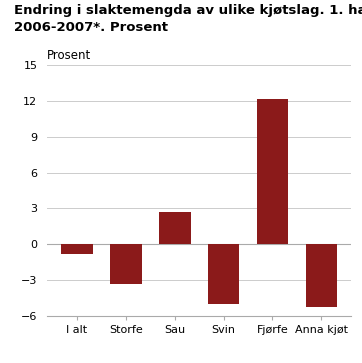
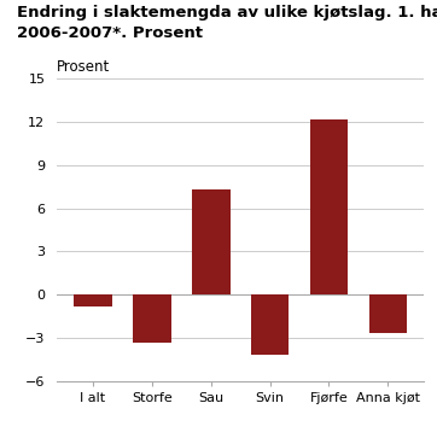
Sau: 2.7 -> 7.3
Svin: -5.0 -> -4.2
Anna kjøt: -5.3 -> -2.7
